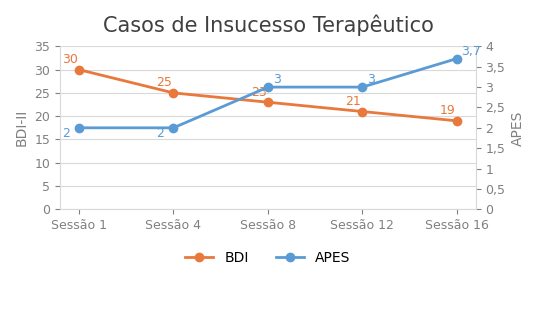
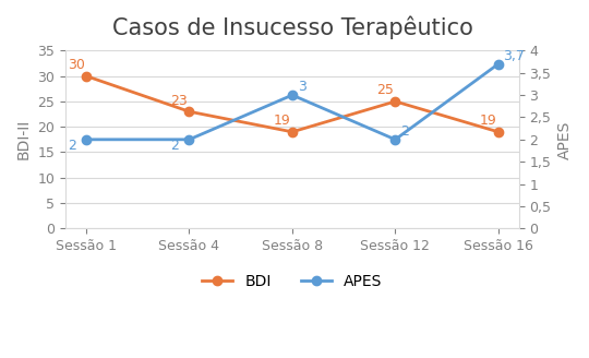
BDI/Sessão 4: 25 -> 23
BDI/Sessão 8: 23 -> 19
BDI/Sessão 12: 21 -> 25
APES/Sessão 12: 3 -> 2
